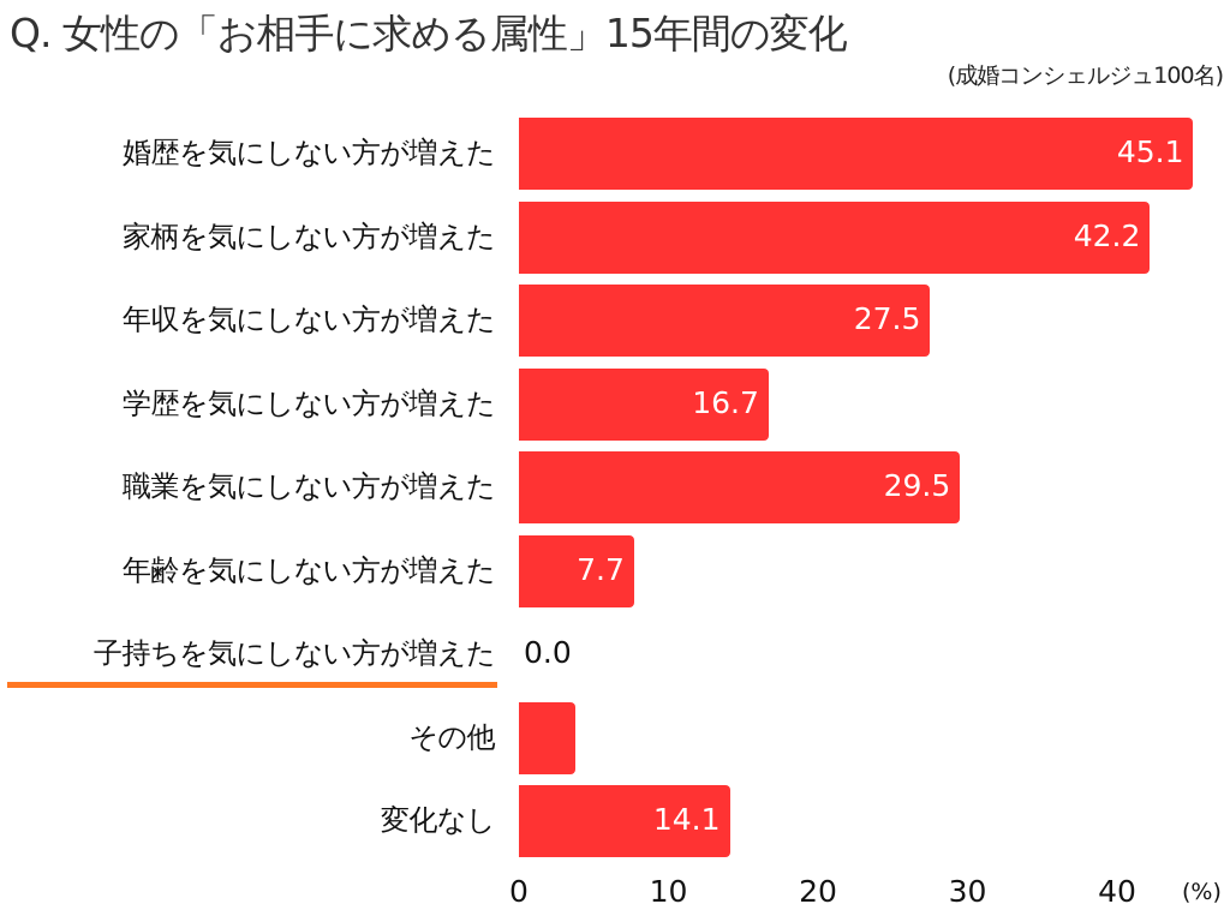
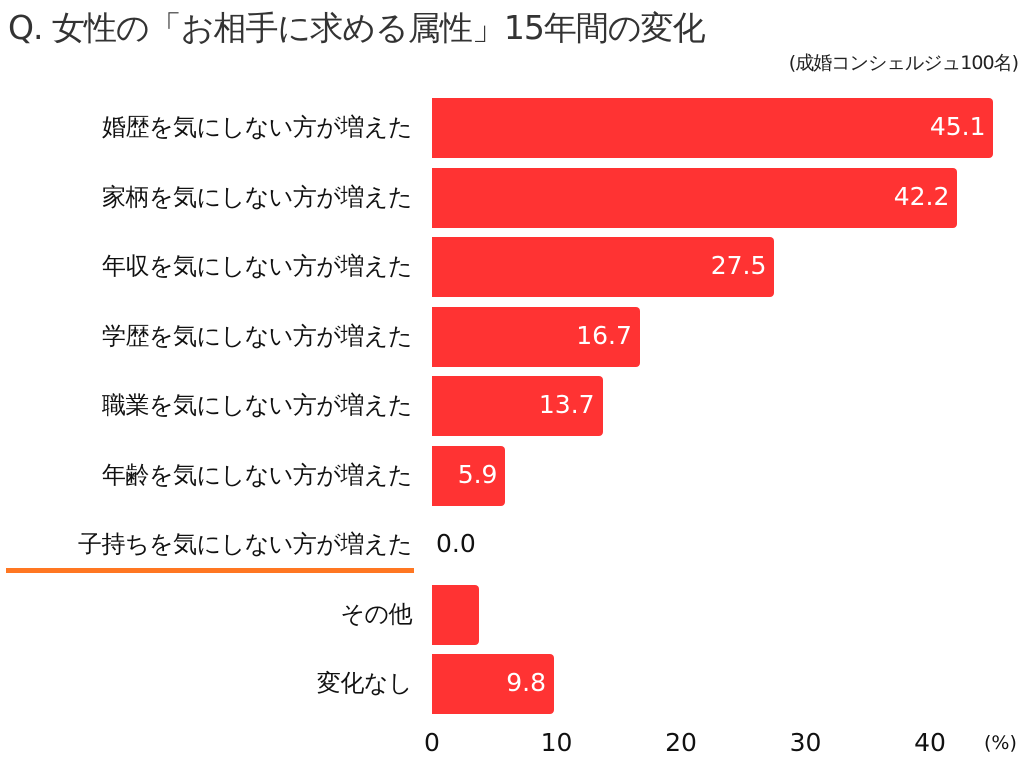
職業を気にしない方が増えた: 29.5 -> 13.7
年齢を気にしない方が増えた: 7.7 -> 5.9
変化なし: 14.1 -> 9.8
